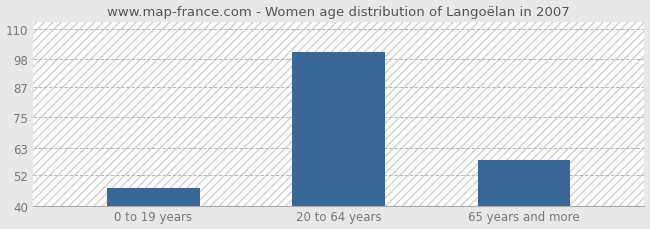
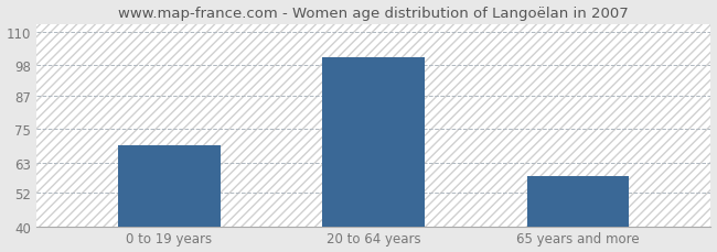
0 to 19 years: 47 -> 69
